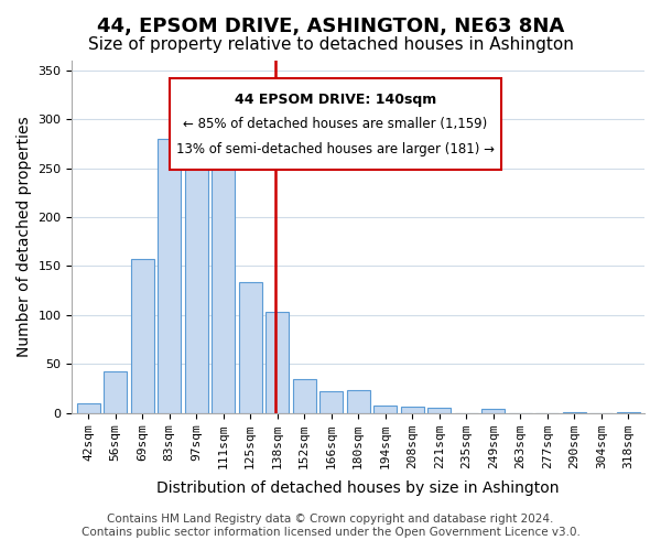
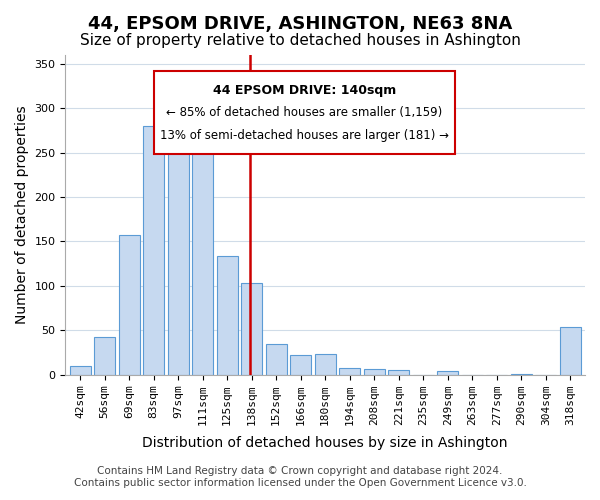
318sqm: 1 -> 54
